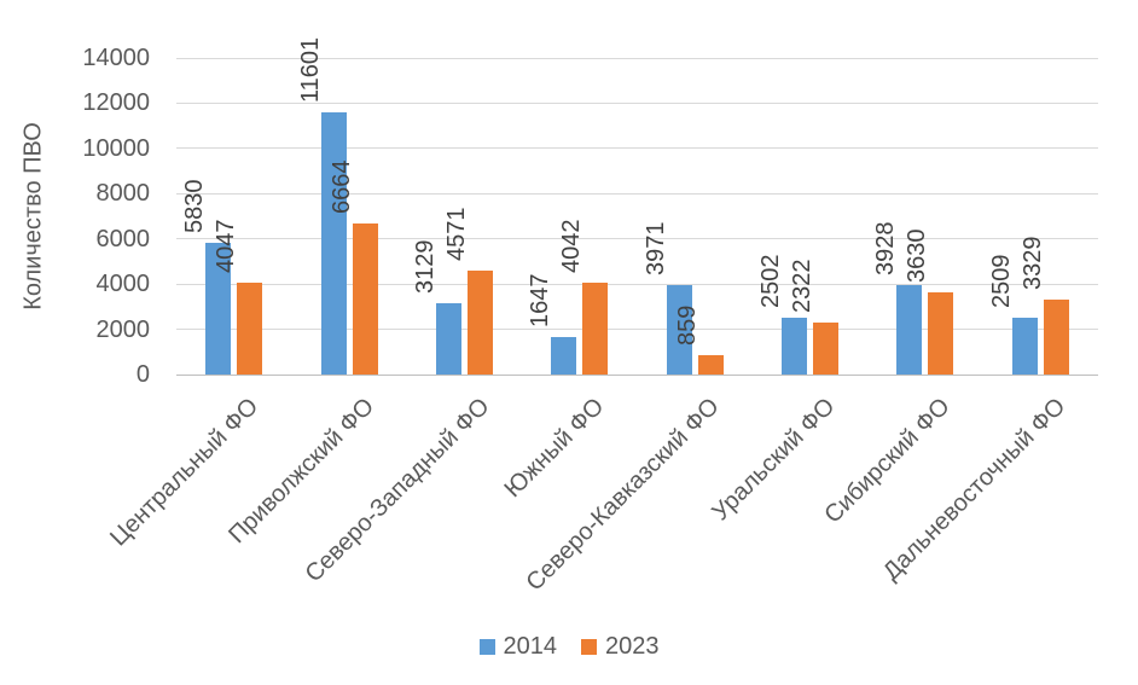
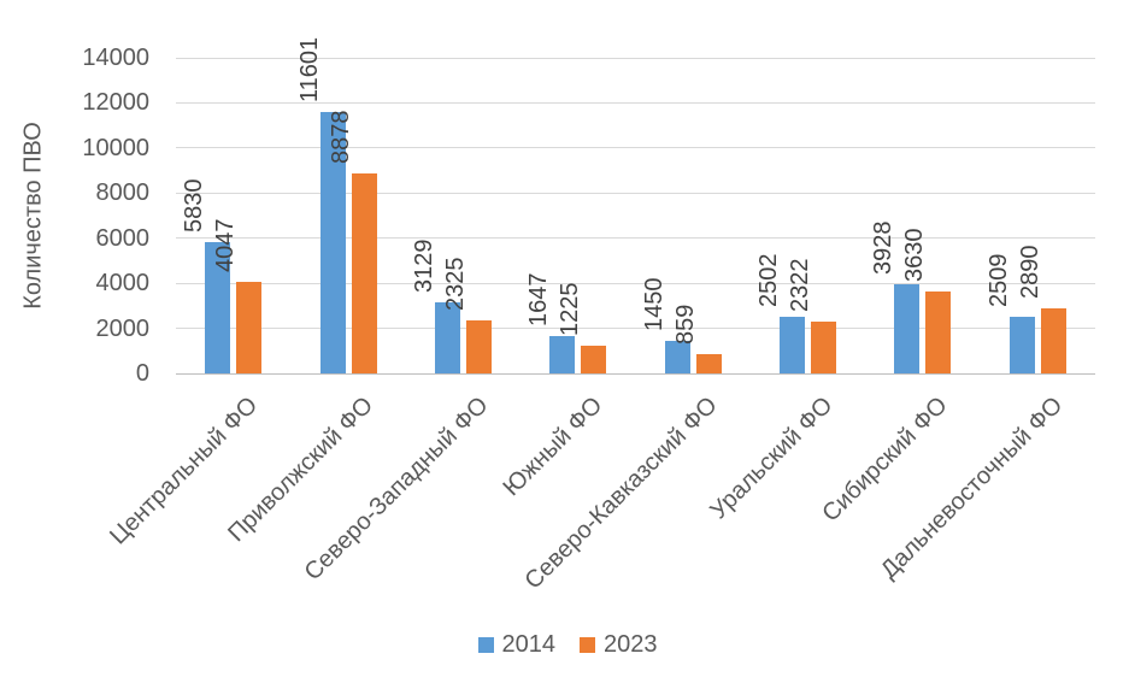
2023/Приволжский ФО: 6664 -> 8878
2023/Северо-Западный ФО: 4571 -> 2325
2023/Южный ФО: 4042 -> 1225
2014/Северо-Кавказский ФО: 3971 -> 1450
2023/Дальневосточный ФО: 3329 -> 2890
